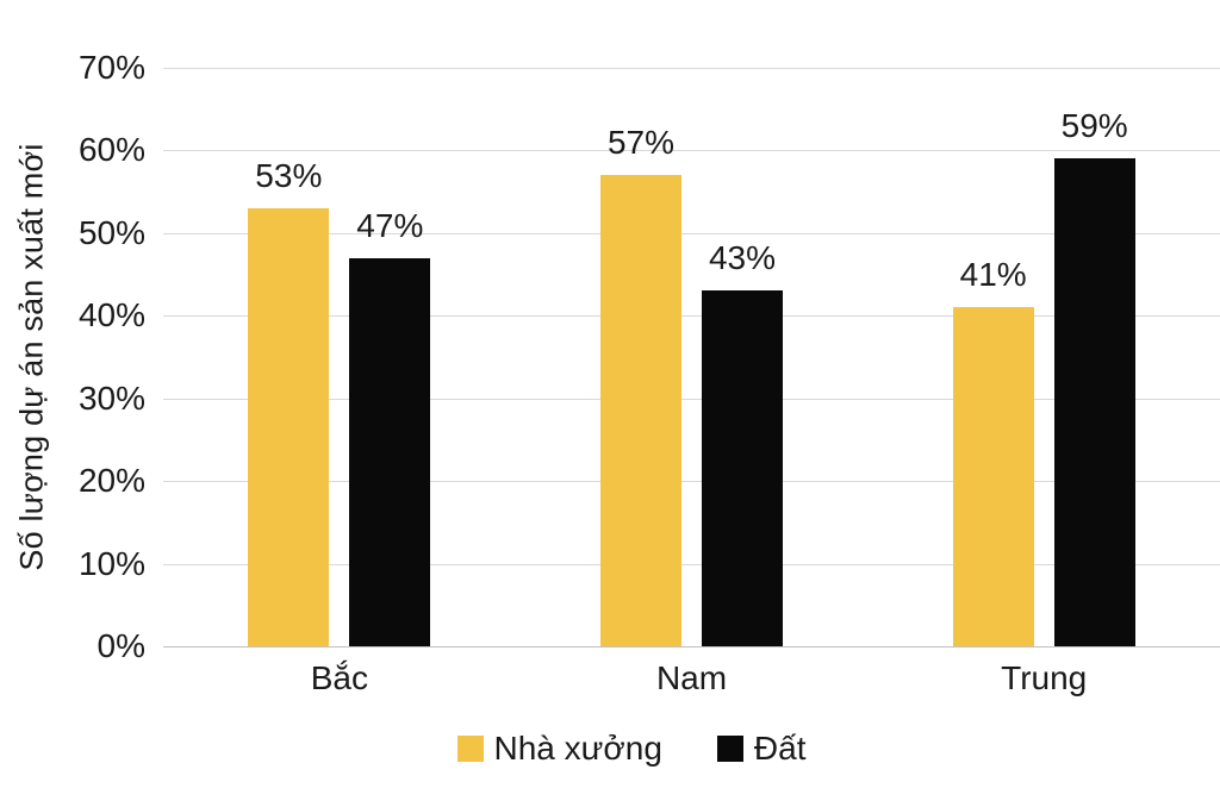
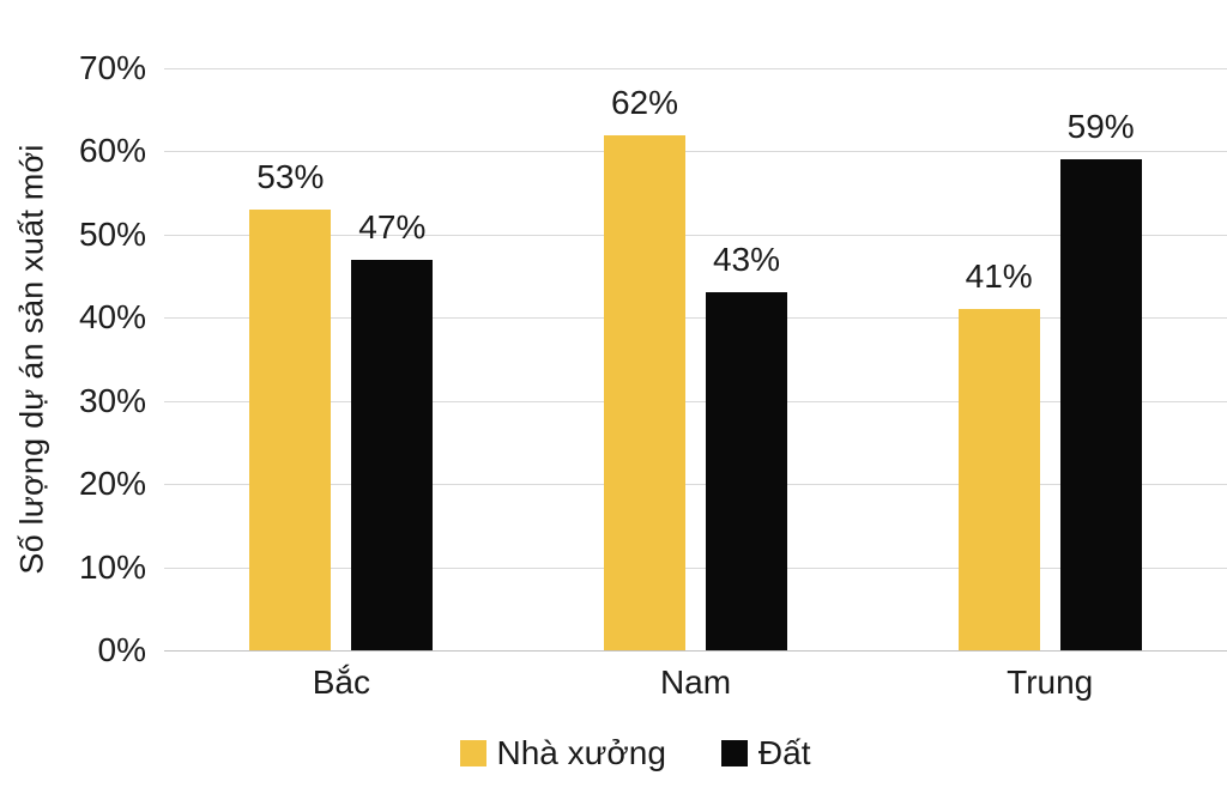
Nhà xưởng/Nam: 57% -> 62%
